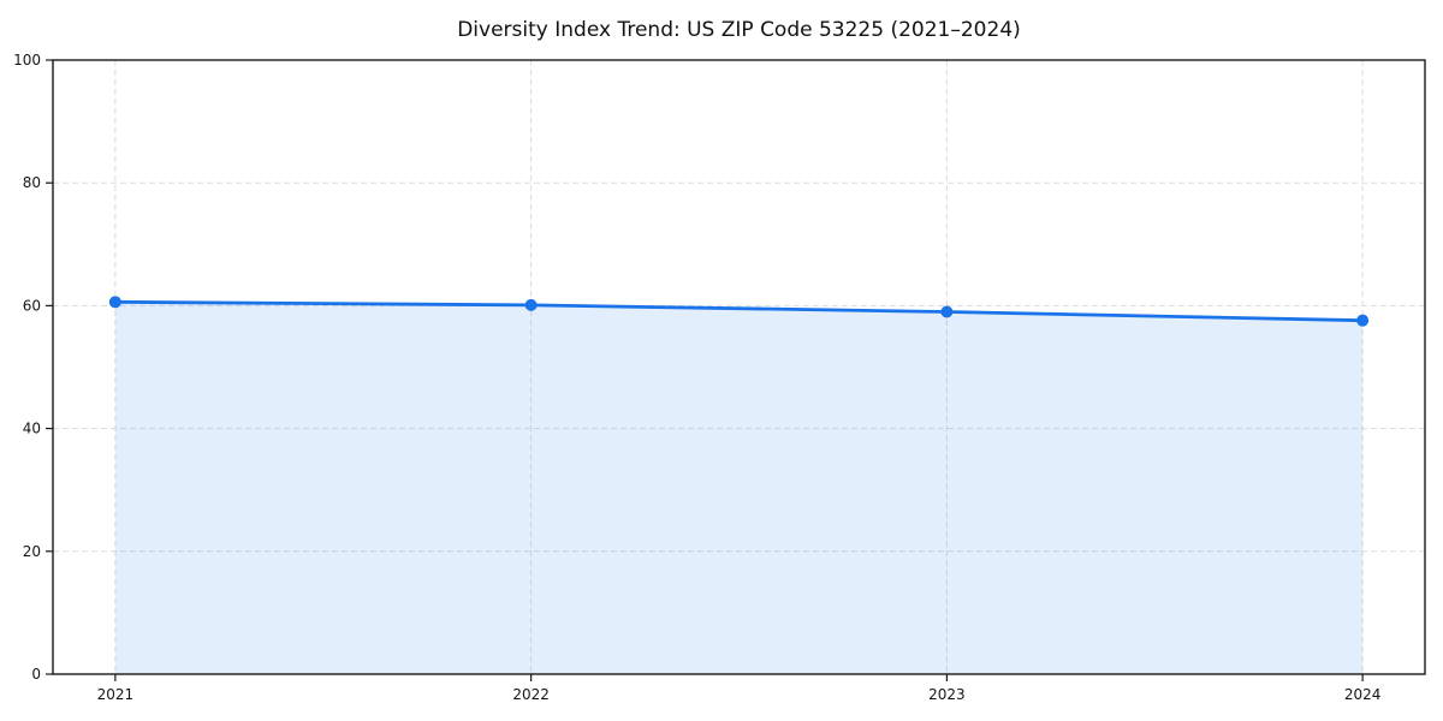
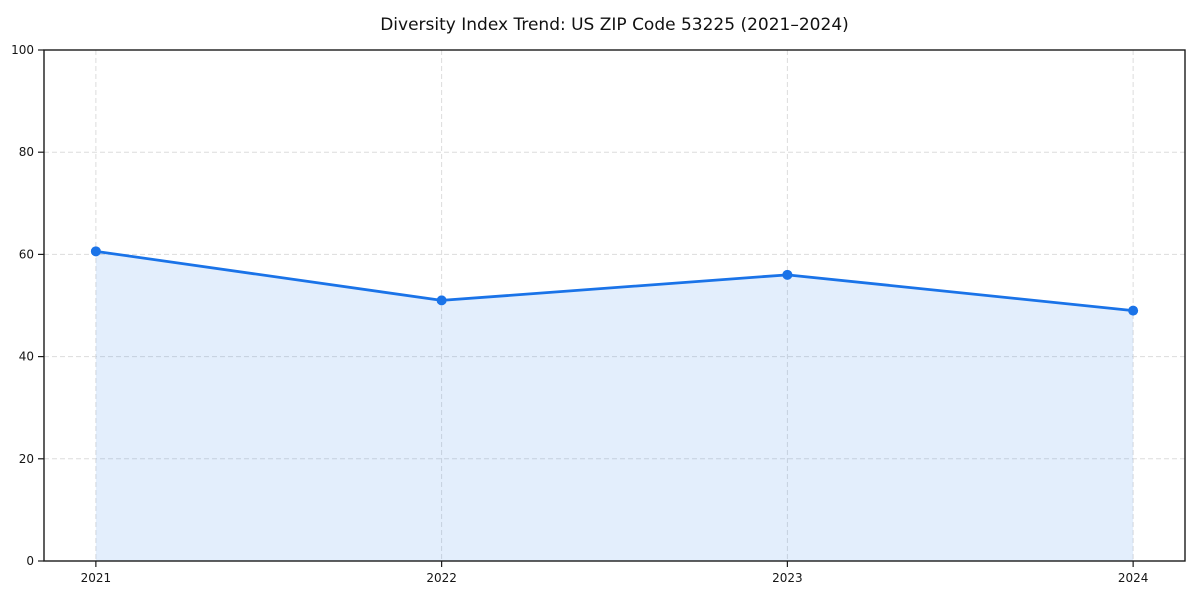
2022: 60 -> 51
2023: 59 -> 56
2024: 58 -> 49
